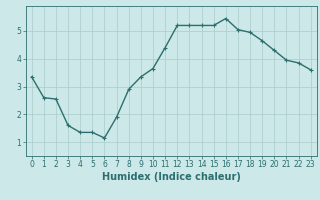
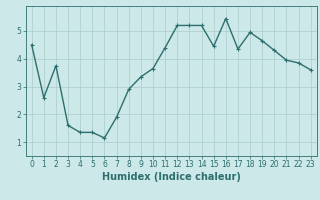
0: 3.35 -> 4.50
2: 2.55 -> 3.75
15: 5.20 -> 4.45
17: 5.05 -> 4.35
